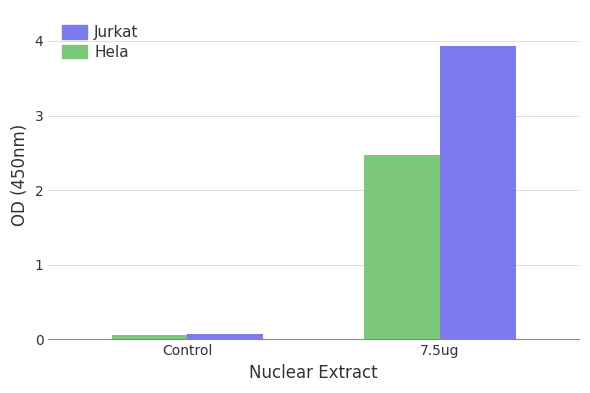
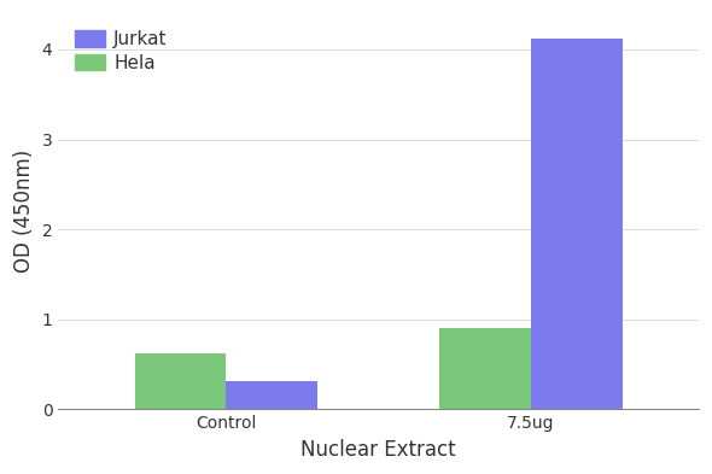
Hela/Control: 0.06 -> 0.62
Jurkat/Control: 0.07 -> 0.32
Hela/7.5ug: 2.47 -> 0.90
Jurkat/7.5ug: 3.93 -> 4.12
